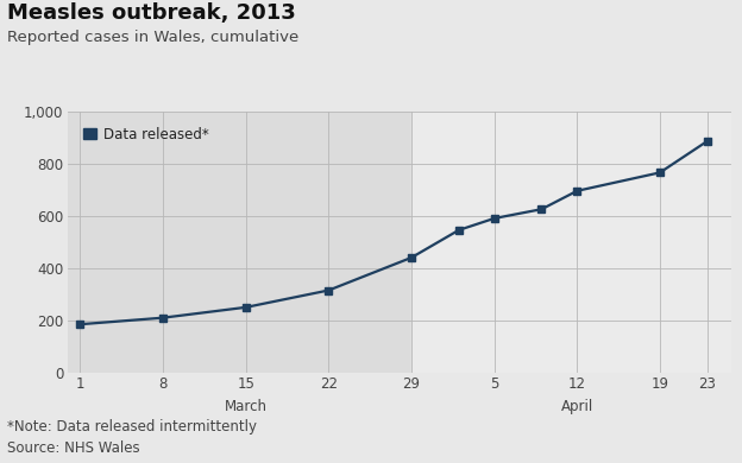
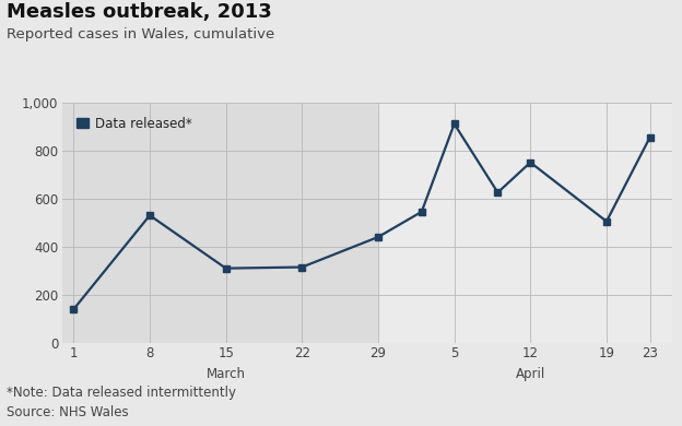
1: 185 -> 140
8: 210 -> 530
15: 250 -> 310
5: 590 -> 910
12: 695 -> 750
19: 765 -> 505
23: 885 -> 855
